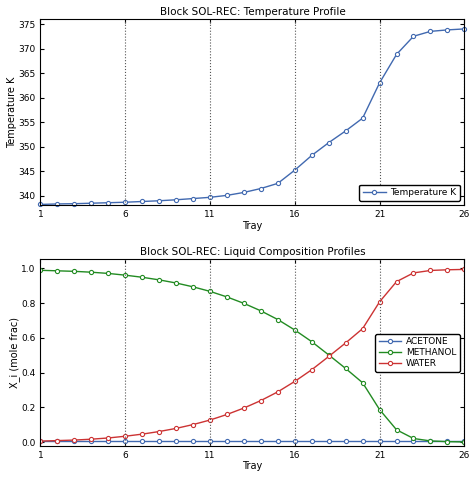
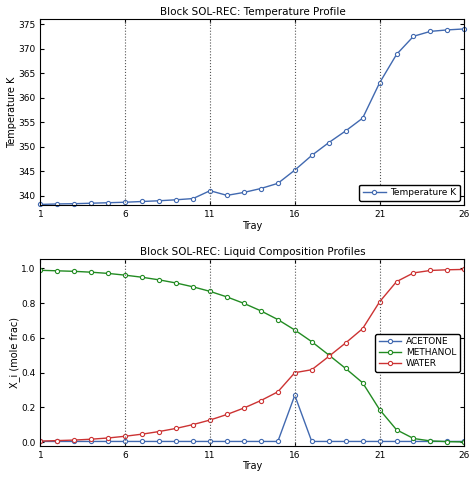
Block SOL-REC: Temperature Profile/11: 339.6 -> 341.0
Block SOL-REC: Liquid Composition Profiles/ACETONE/16: 0.01 -> 0.27
Block SOL-REC: Liquid Composition Profiles/WATER/16: 0.35 -> 0.40
